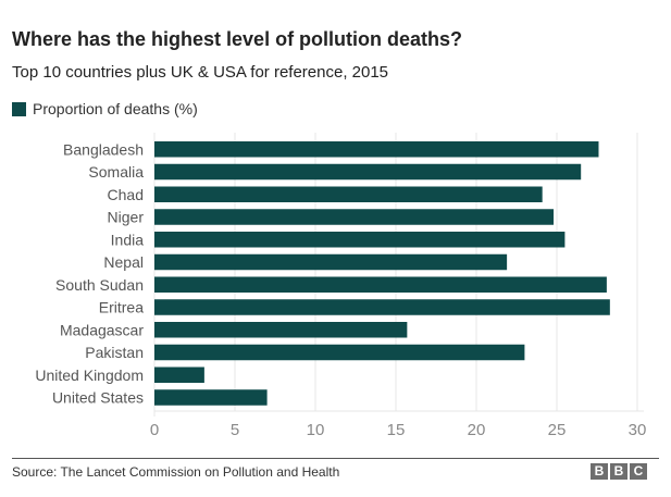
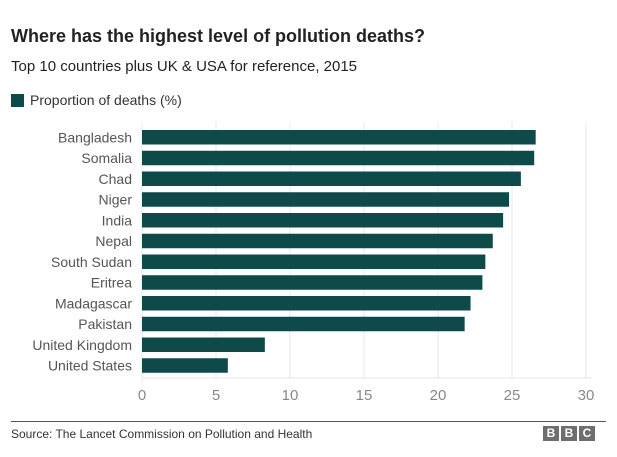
Bangladesh: 27.6 -> 26.6
Chad: 24.1 -> 25.6
India: 25.5 -> 24.4
Nepal: 21.9 -> 23.7
South Sudan: 28.1 -> 23.2
Eritrea: 28.3 -> 23.0
Madagascar: 15.7 -> 22.2
Pakistan: 23.0 -> 21.8
United Kingdom: 3.1 -> 8.3
United States: 7.0 -> 5.8
